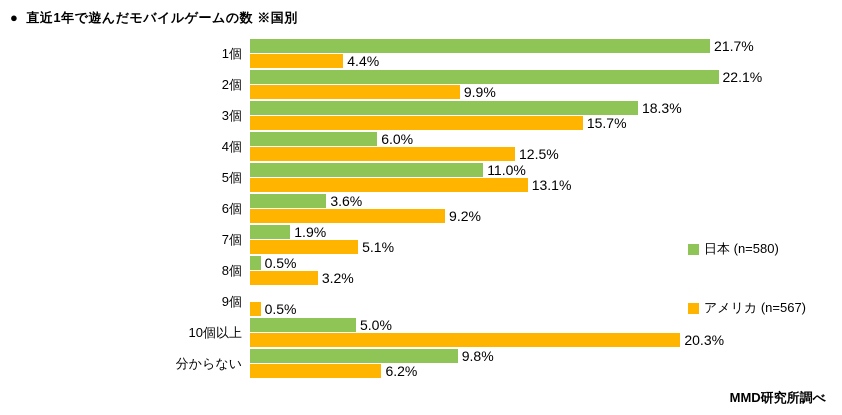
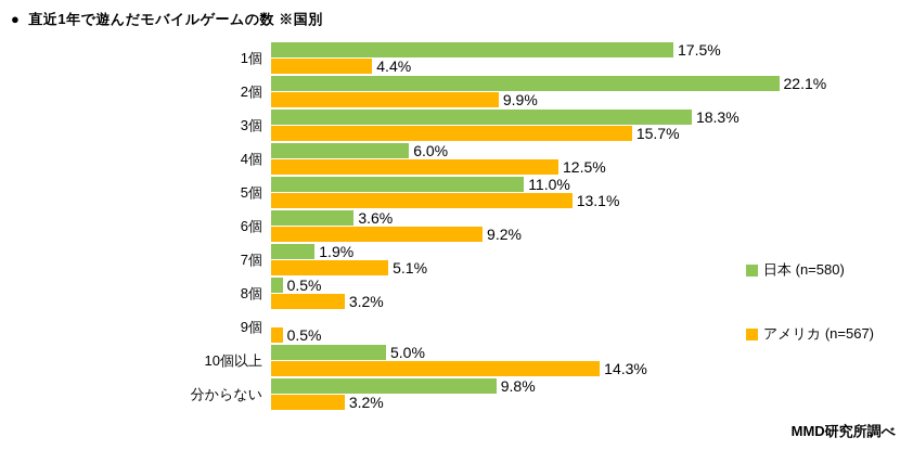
日本 (n=580)/1個: 21.7% -> 17.5%
アメリカ (n=567)/10個以上: 20.3% -> 14.3%
アメリカ (n=567)/分からない: 6.2% -> 3.2%
